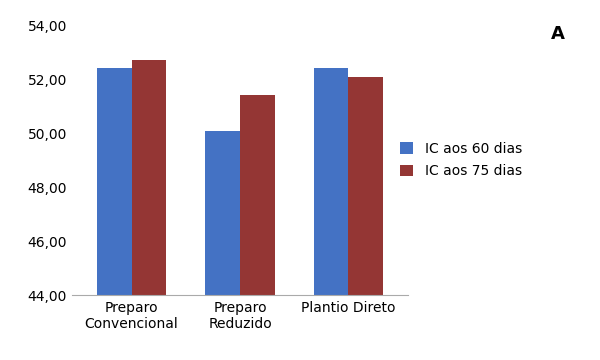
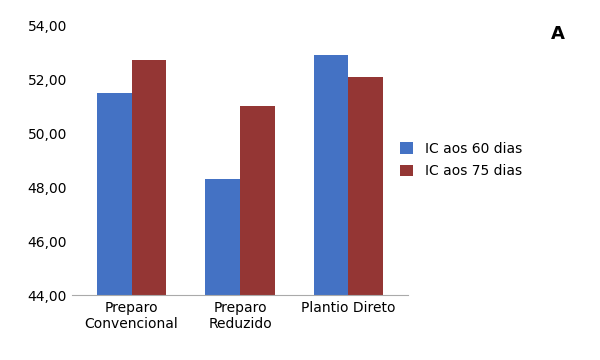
IC aos 60 dias/Preparo Convencional: 52,4 -> 51,5
IC aos 60 dias/Preparo Reduzido: 50,1 -> 48,3
IC aos 75 dias/Preparo Reduzido: 51,4 -> 51,0
IC aos 60 dias/Plantio Direto: 52,4 -> 52,9
